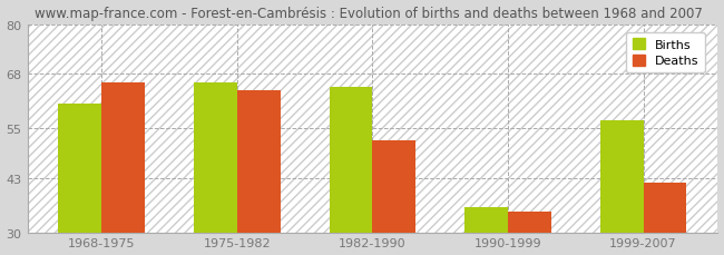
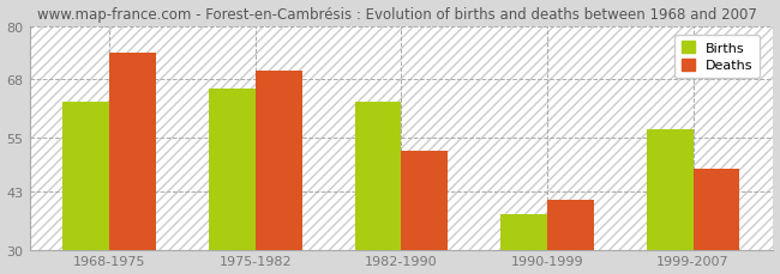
Births/1968-1975: 61 -> 63
Deaths/1968-1975: 66 -> 74
Deaths/1975-1982: 64 -> 70
Births/1982-1990: 65 -> 63
Births/1990-1999: 36 -> 38
Deaths/1990-1999: 35 -> 41
Deaths/1999-2007: 42 -> 48
